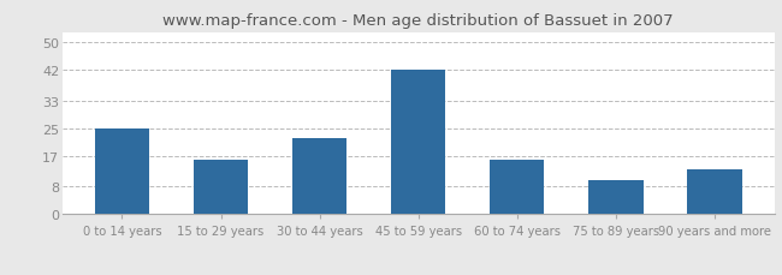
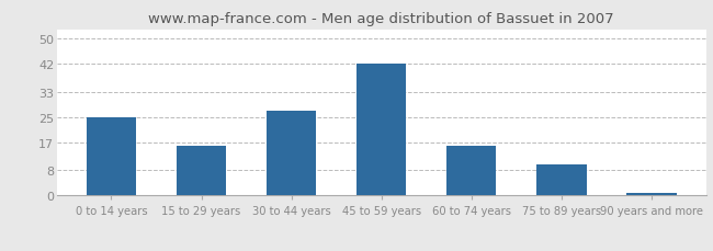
30 to 44 years: 22 -> 27
90 years and more: 13 -> 1
